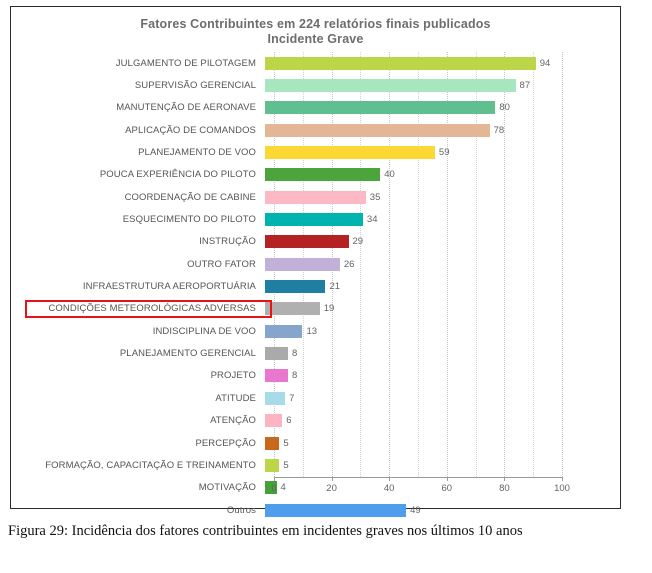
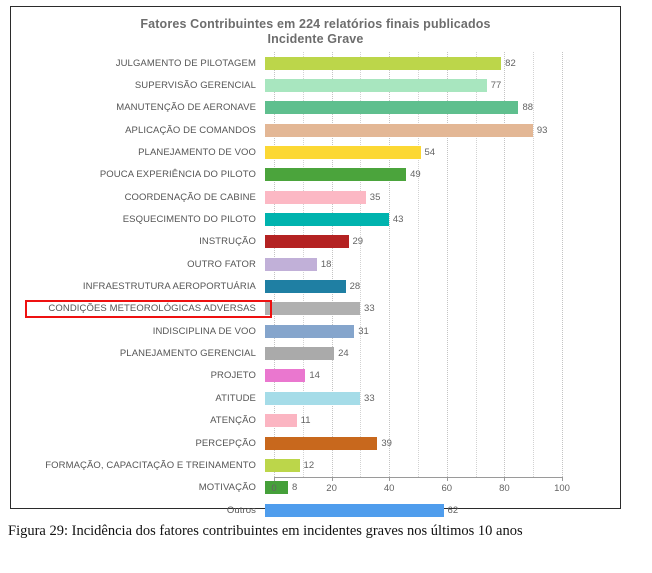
JULGAMENTO DE PILOTAGEM: 94 -> 82
SUPERVISÃO GERENCIAL: 87 -> 77
MANUTENÇÃO DE AERONAVE: 80 -> 88
APLICAÇÃO DE COMANDOS: 78 -> 93
PLANEJAMENTO DE VOO: 59 -> 54
POUCA EXPERIÊNCIA DO PILOTO: 40 -> 49
ESQUECIMENTO DO PILOTO: 34 -> 43
OUTRO FATOR: 26 -> 18
INFRAESTRUTURA AEROPORTUÁRIA: 21 -> 28
CONDIÇÕES METEOROLÓGICAS ADVERSAS: 19 -> 33
INDISCIPLINA DE VOO: 13 -> 31
PLANEJAMENTO GERENCIAL: 8 -> 24
PROJETO: 8 -> 14
ATITUDE: 7 -> 33
ATENÇÃO: 6 -> 11
PERCEPÇÃO: 5 -> 39
FORMAÇÃO, CAPACITAÇÃO E TREINAMENTO: 5 -> 12
MOTIVAÇÃO: 4 -> 8
Outros: 49 -> 62
